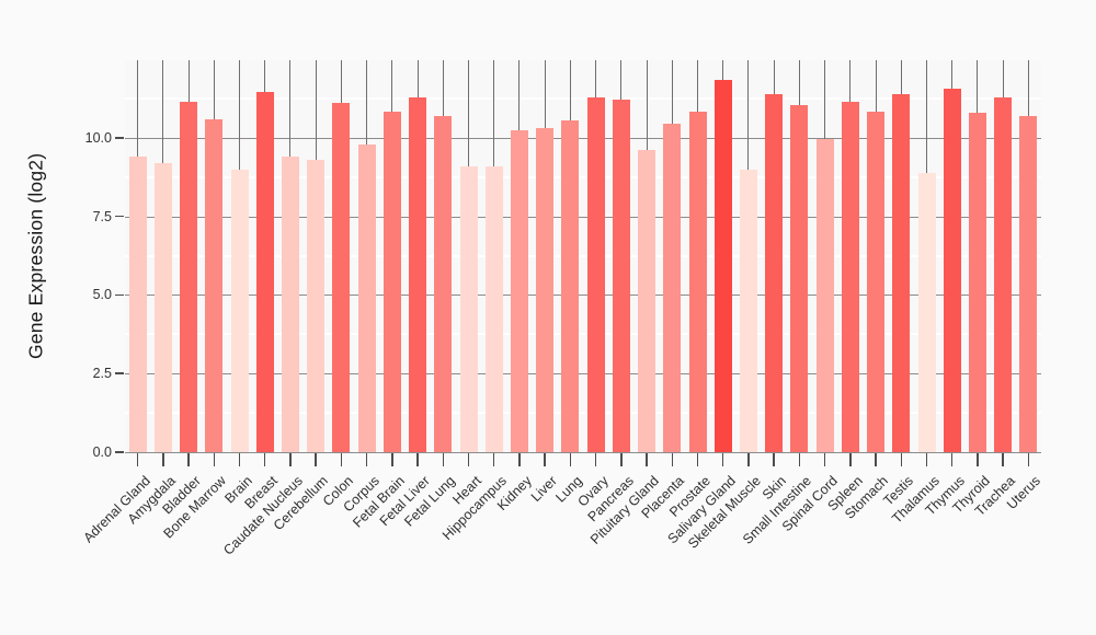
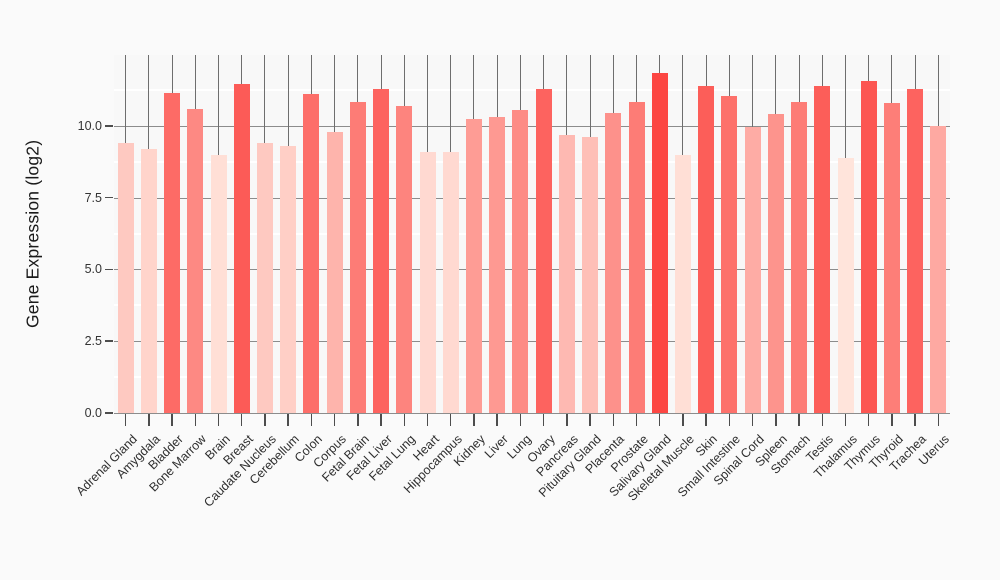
Pancreas: 11.2 -> 9.7
Spleen: 11.2 -> 10.4
Uterus: 10.7 -> 10.0
